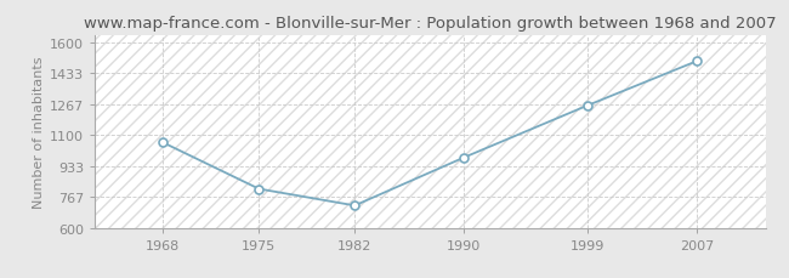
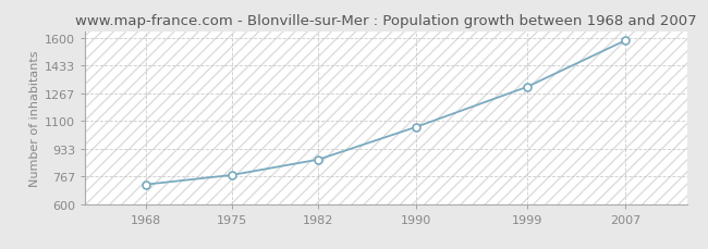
1968: 1060 -> 720
1975: 810 -> 780
1982: 720 -> 870
1990: 980 -> 1060
1999: 1260 -> 1310
2007: 1500 -> 1590
